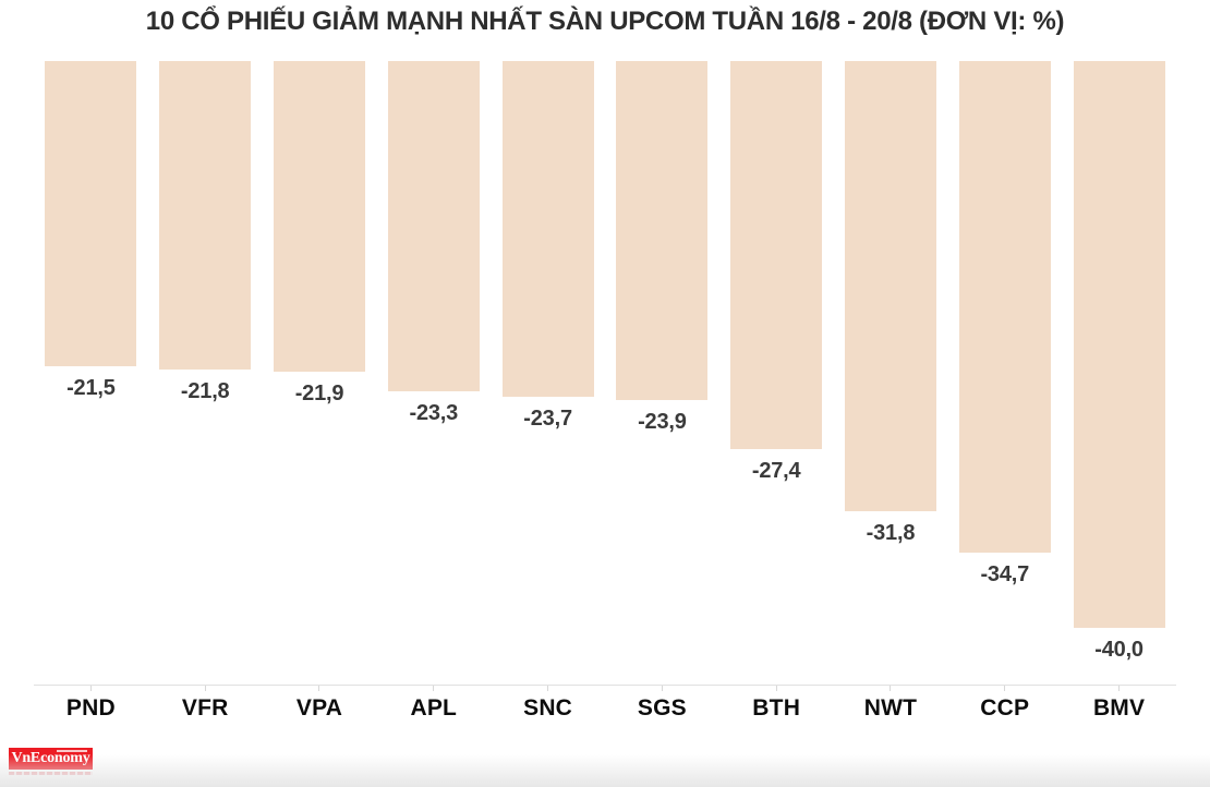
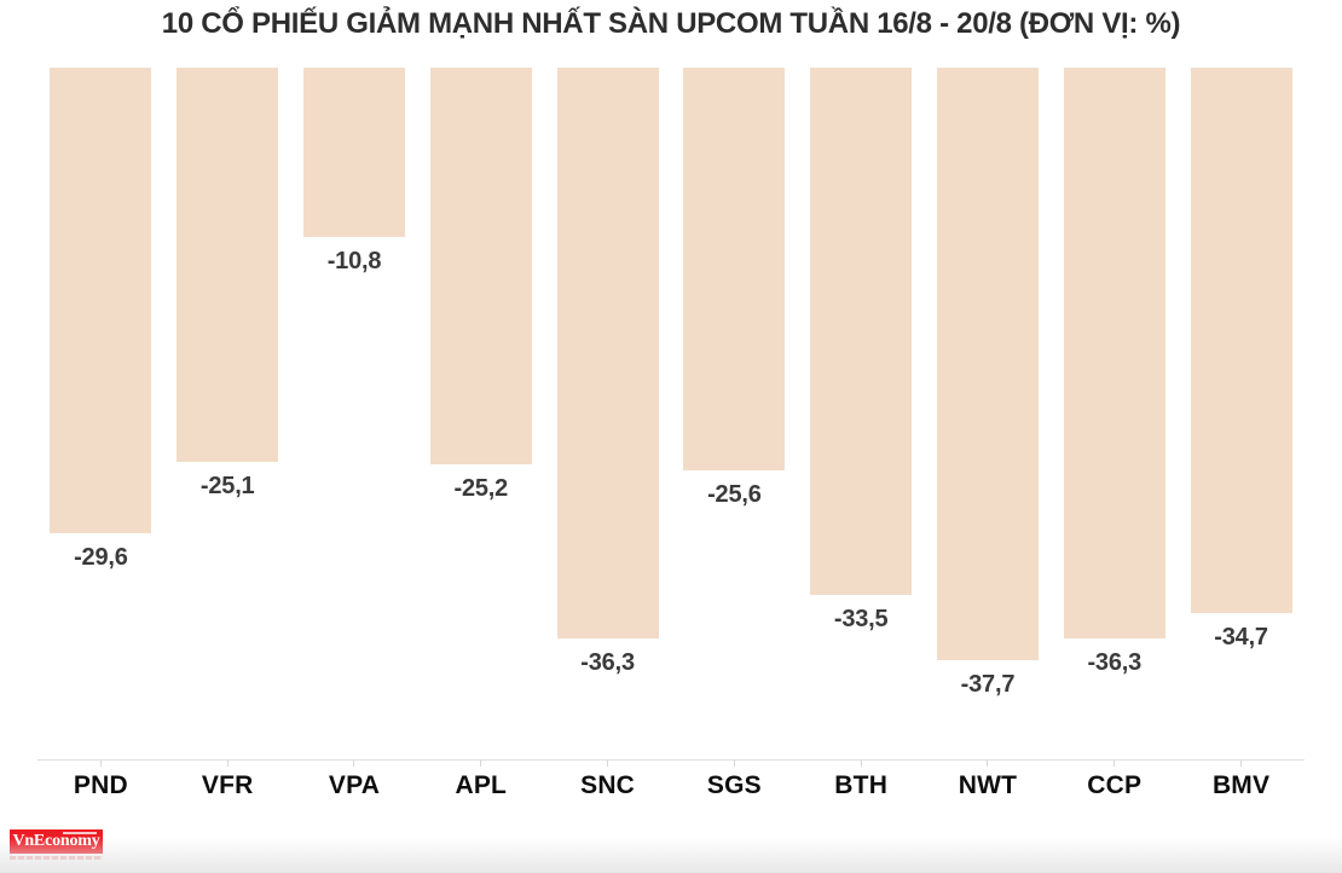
PND: -21,5 -> -29,6
VFR: -21,8 -> -25,1
VPA: -21,9 -> -10,8
APL: -23,3 -> -25,2
SNC: -23,7 -> -36,3
SGS: -23,9 -> -25,6
BTH: -27,4 -> -33,5
NWT: -31,8 -> -37,7
CCP: -34,7 -> -36,3
BMV: -40,0 -> -34,7
